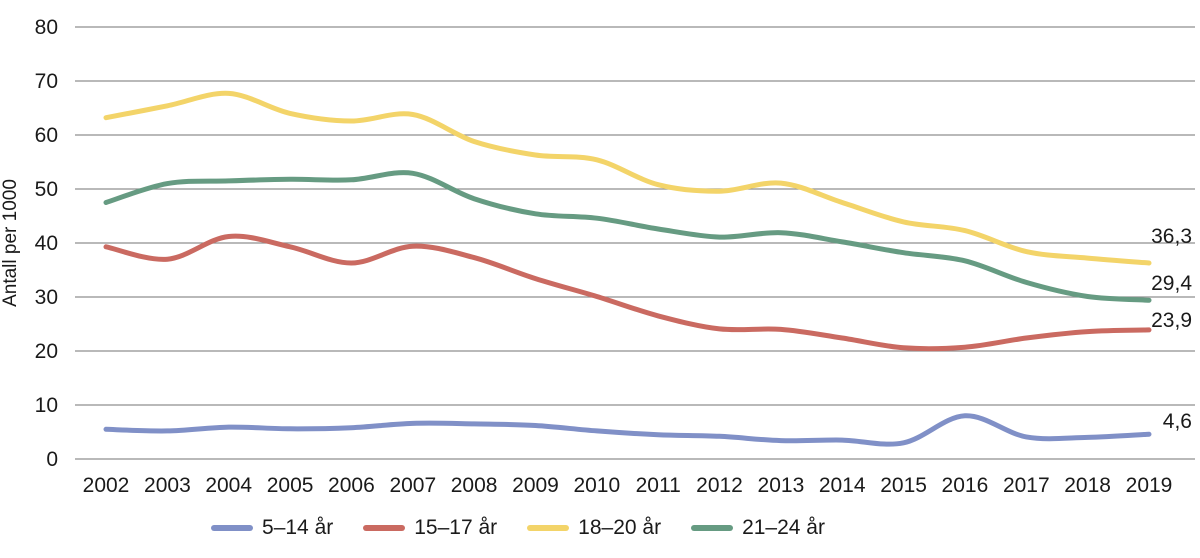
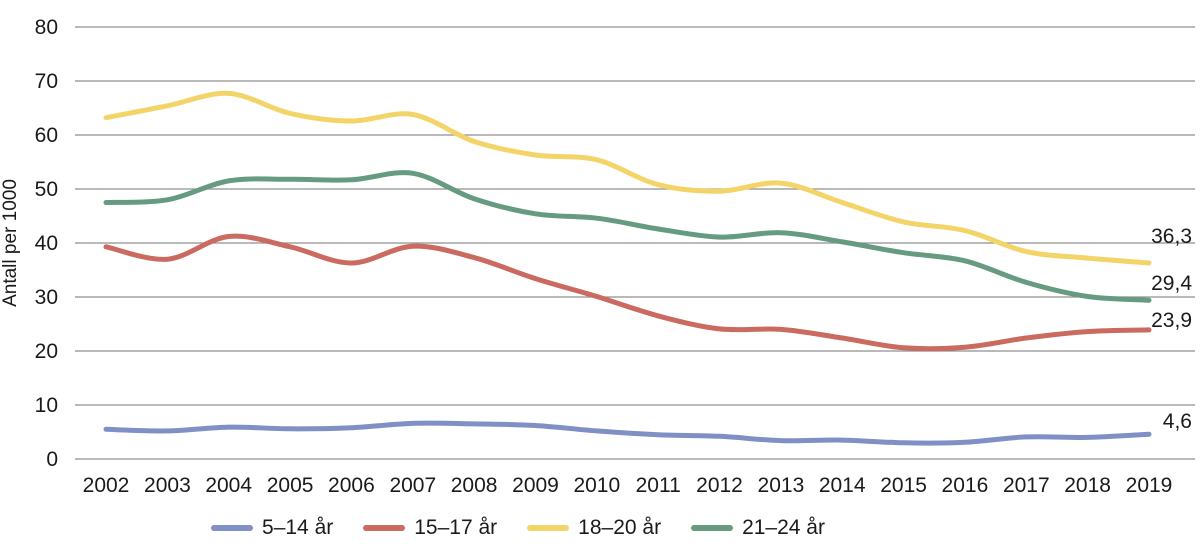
21–24 år/2003: 51 -> 48
5–14 år/2016: 8 -> 3
